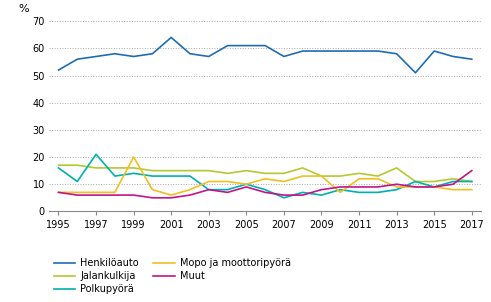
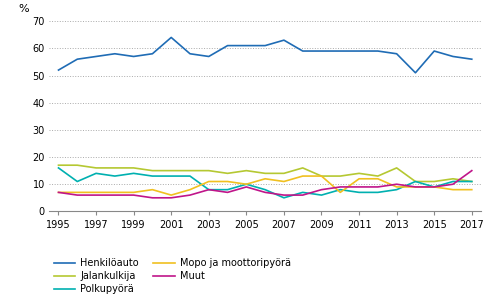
Polkupyörä/1997: 21 -> 14
Mopo ja moottoripyörä/1999: 20 -> 7
Henkilöauto/2007: 57 -> 63
